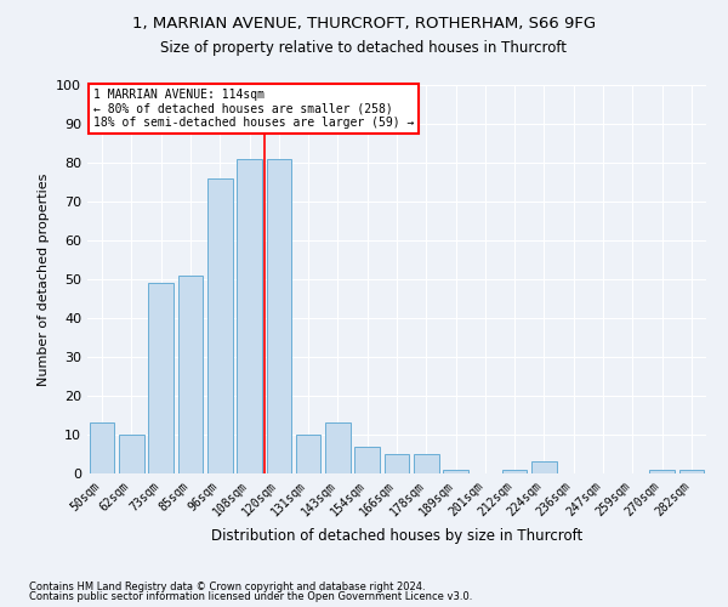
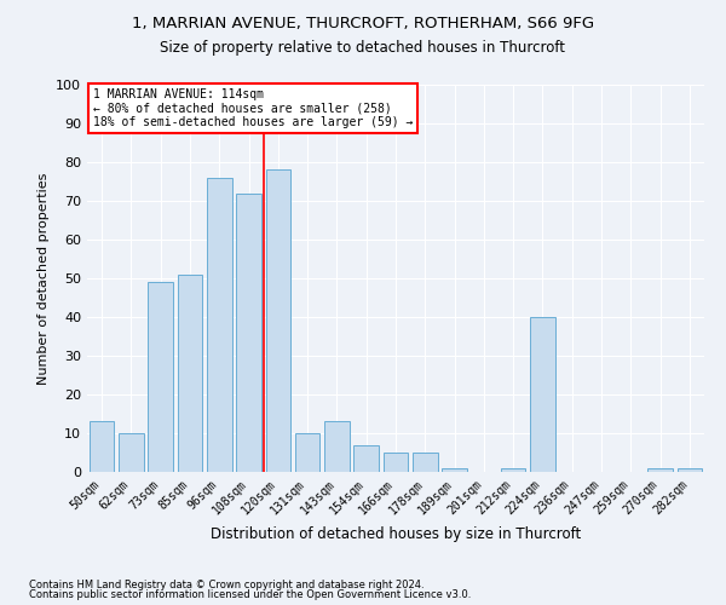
108sqm: 81 -> 72
120sqm: 81 -> 78
224sqm: 3 -> 40
